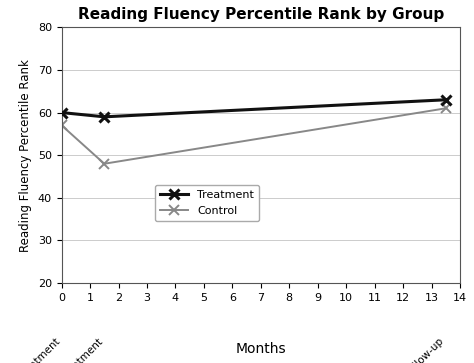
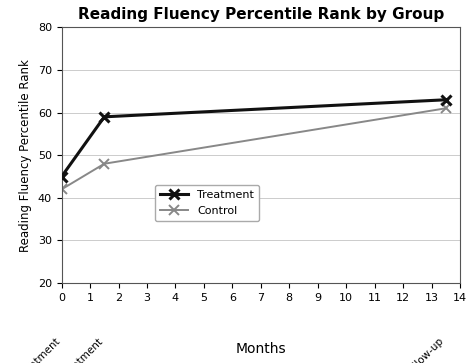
Treatment/0: 60 -> 45
Control/0: 57 -> 42
